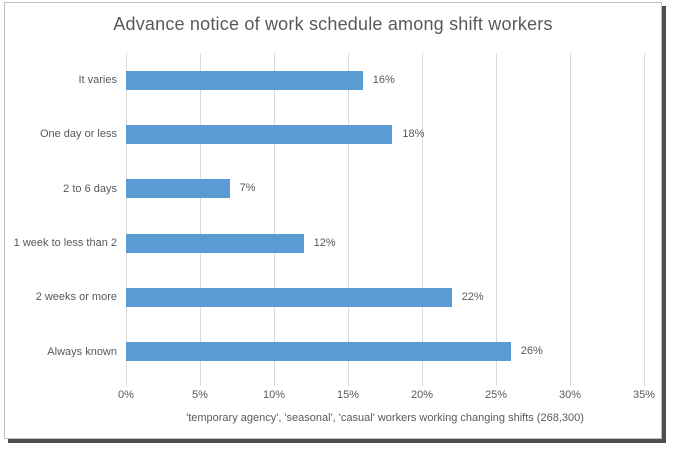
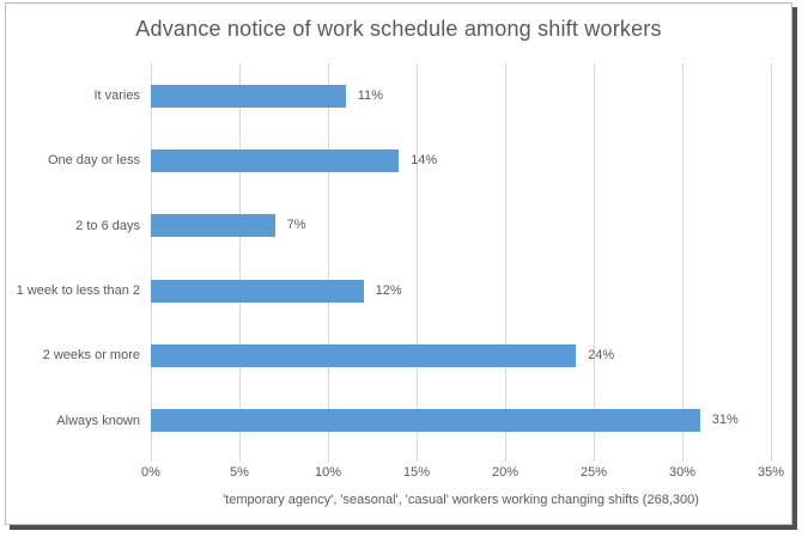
It varies: 16% -> 11%
One day or less: 18% -> 14%
2 weeks or more: 22% -> 24%
Always known: 26% -> 31%
